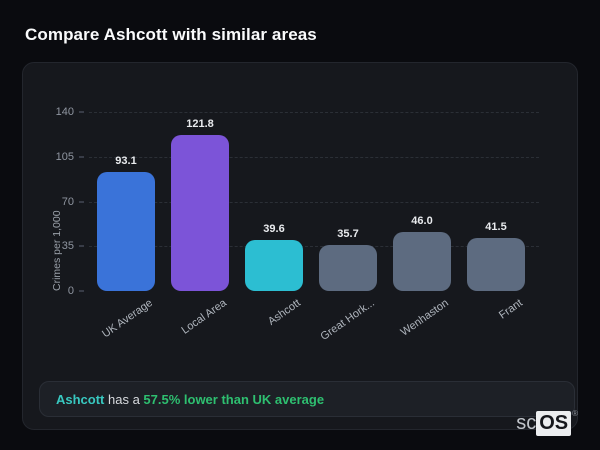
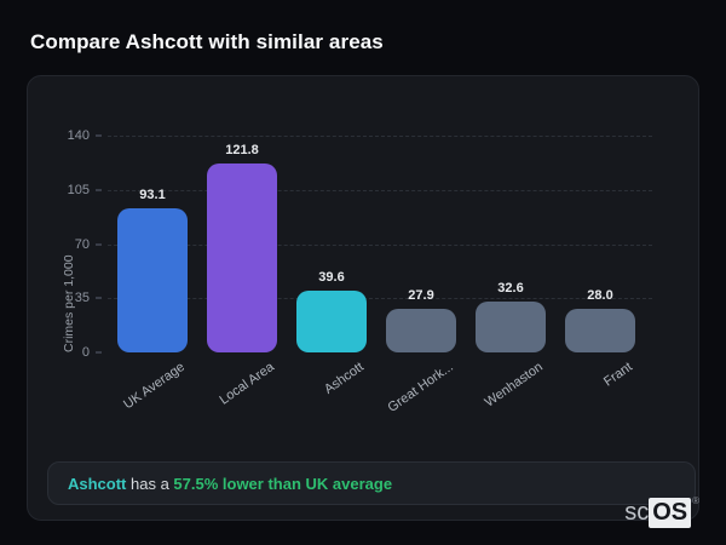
Great Hork...: 35.7 -> 27.9
Wenhaston: 46.0 -> 32.6
Frant: 41.5 -> 28.0
